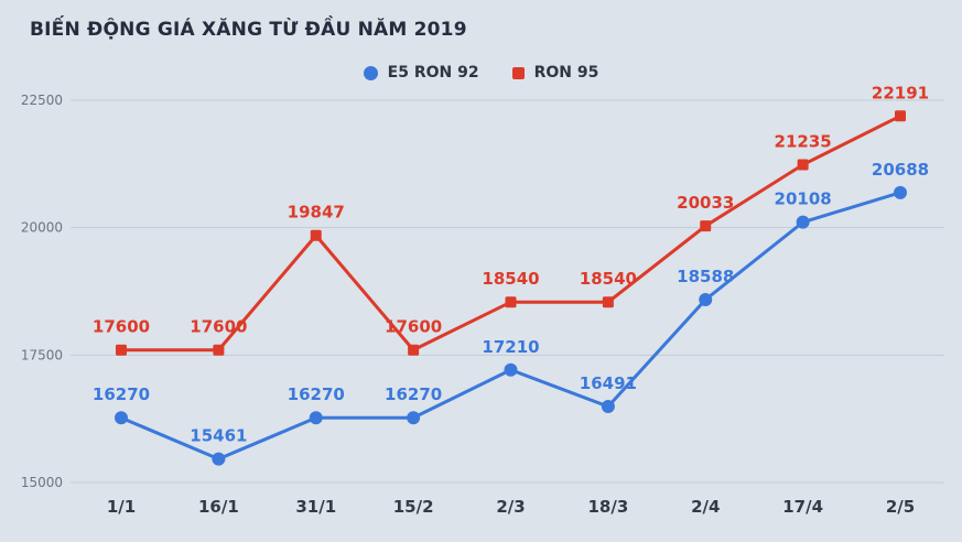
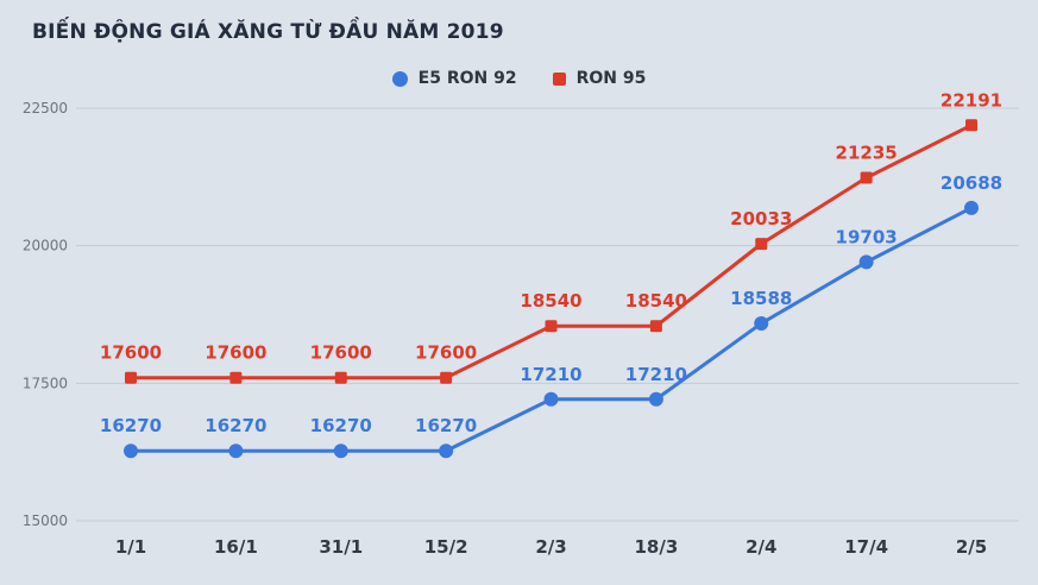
E5 RON 92/16/1: 15461 -> 16270
RON 95/31/1: 19847 -> 17600
E5 RON 92/18/3: 16491 -> 17210
E5 RON 92/17/4: 20108 -> 19703
